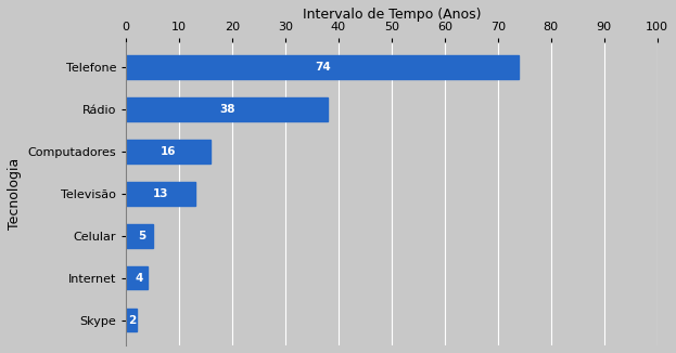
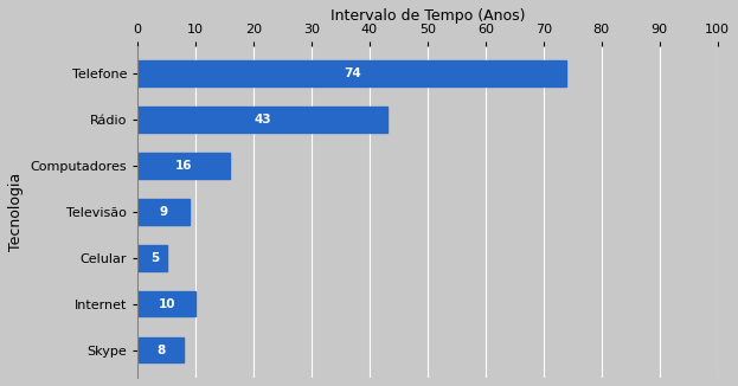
Rádio: 38 -> 43
Televisão: 13 -> 9
Internet: 4 -> 10
Skype: 2 -> 8
